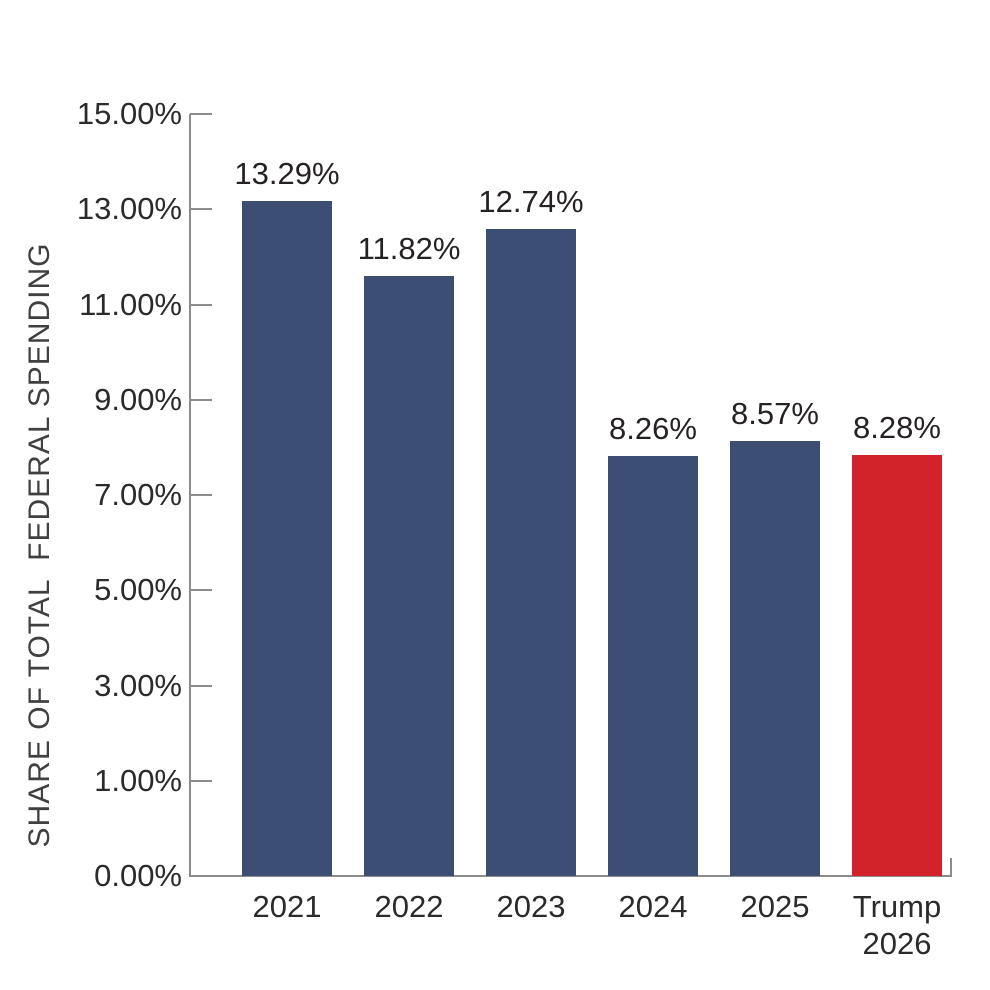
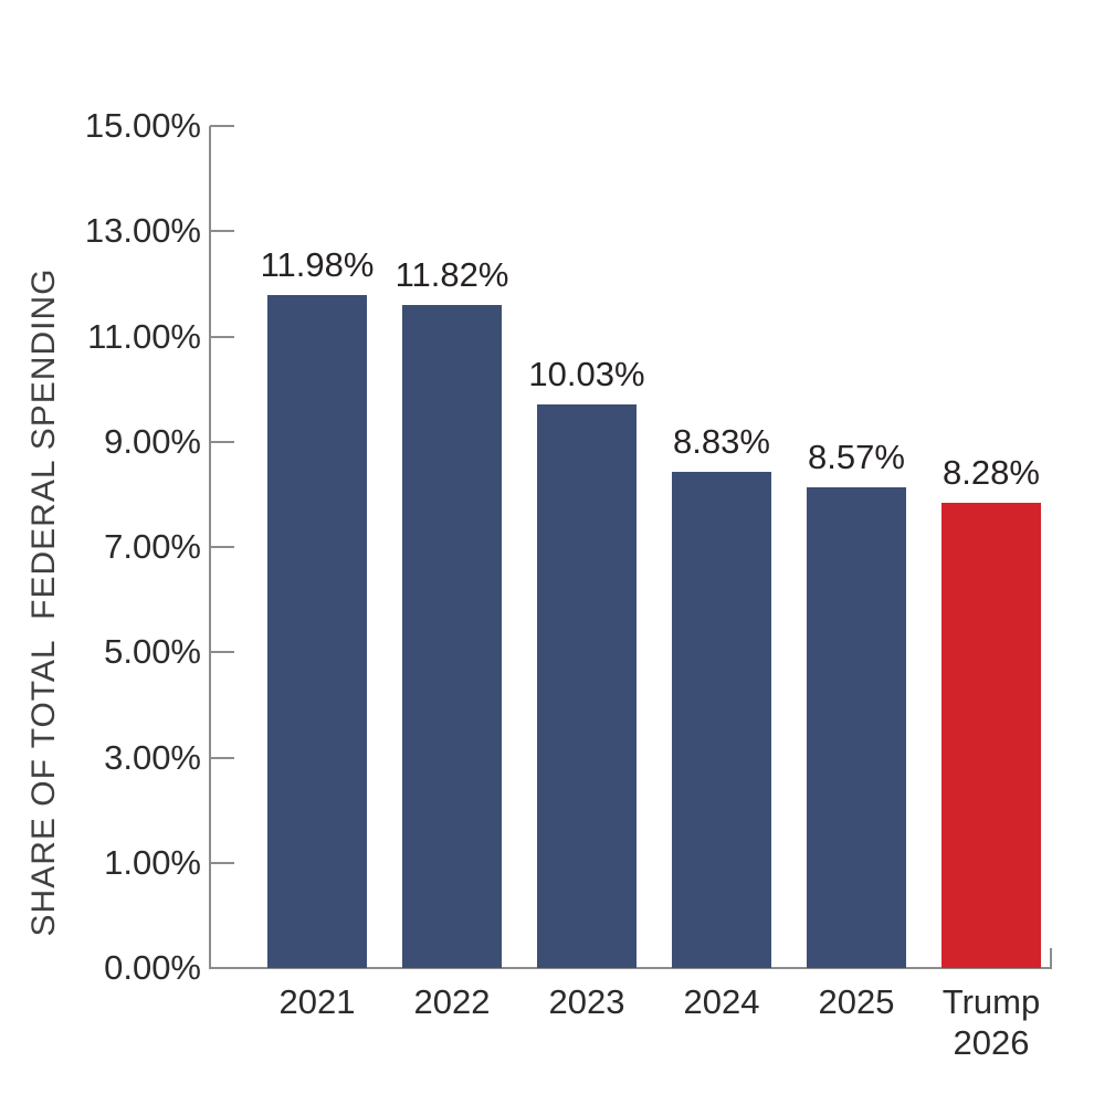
2021: 13.29% -> 11.98%
2023: 12.74% -> 10.03%
2024: 8.26% -> 8.83%
